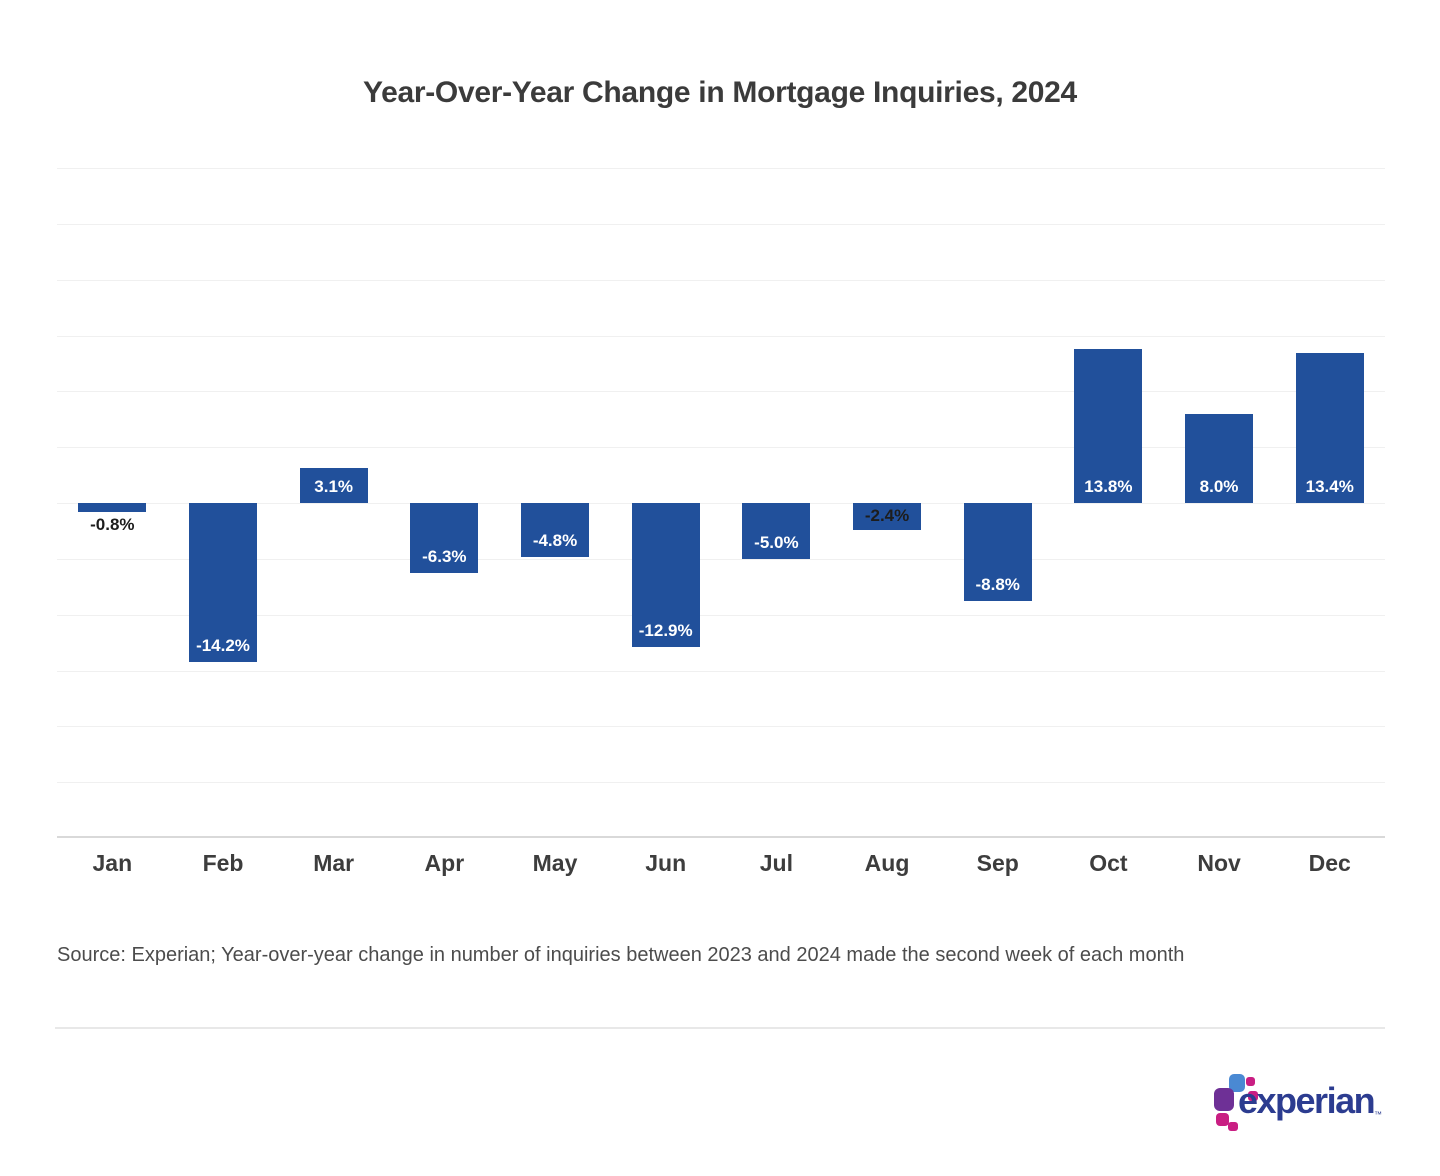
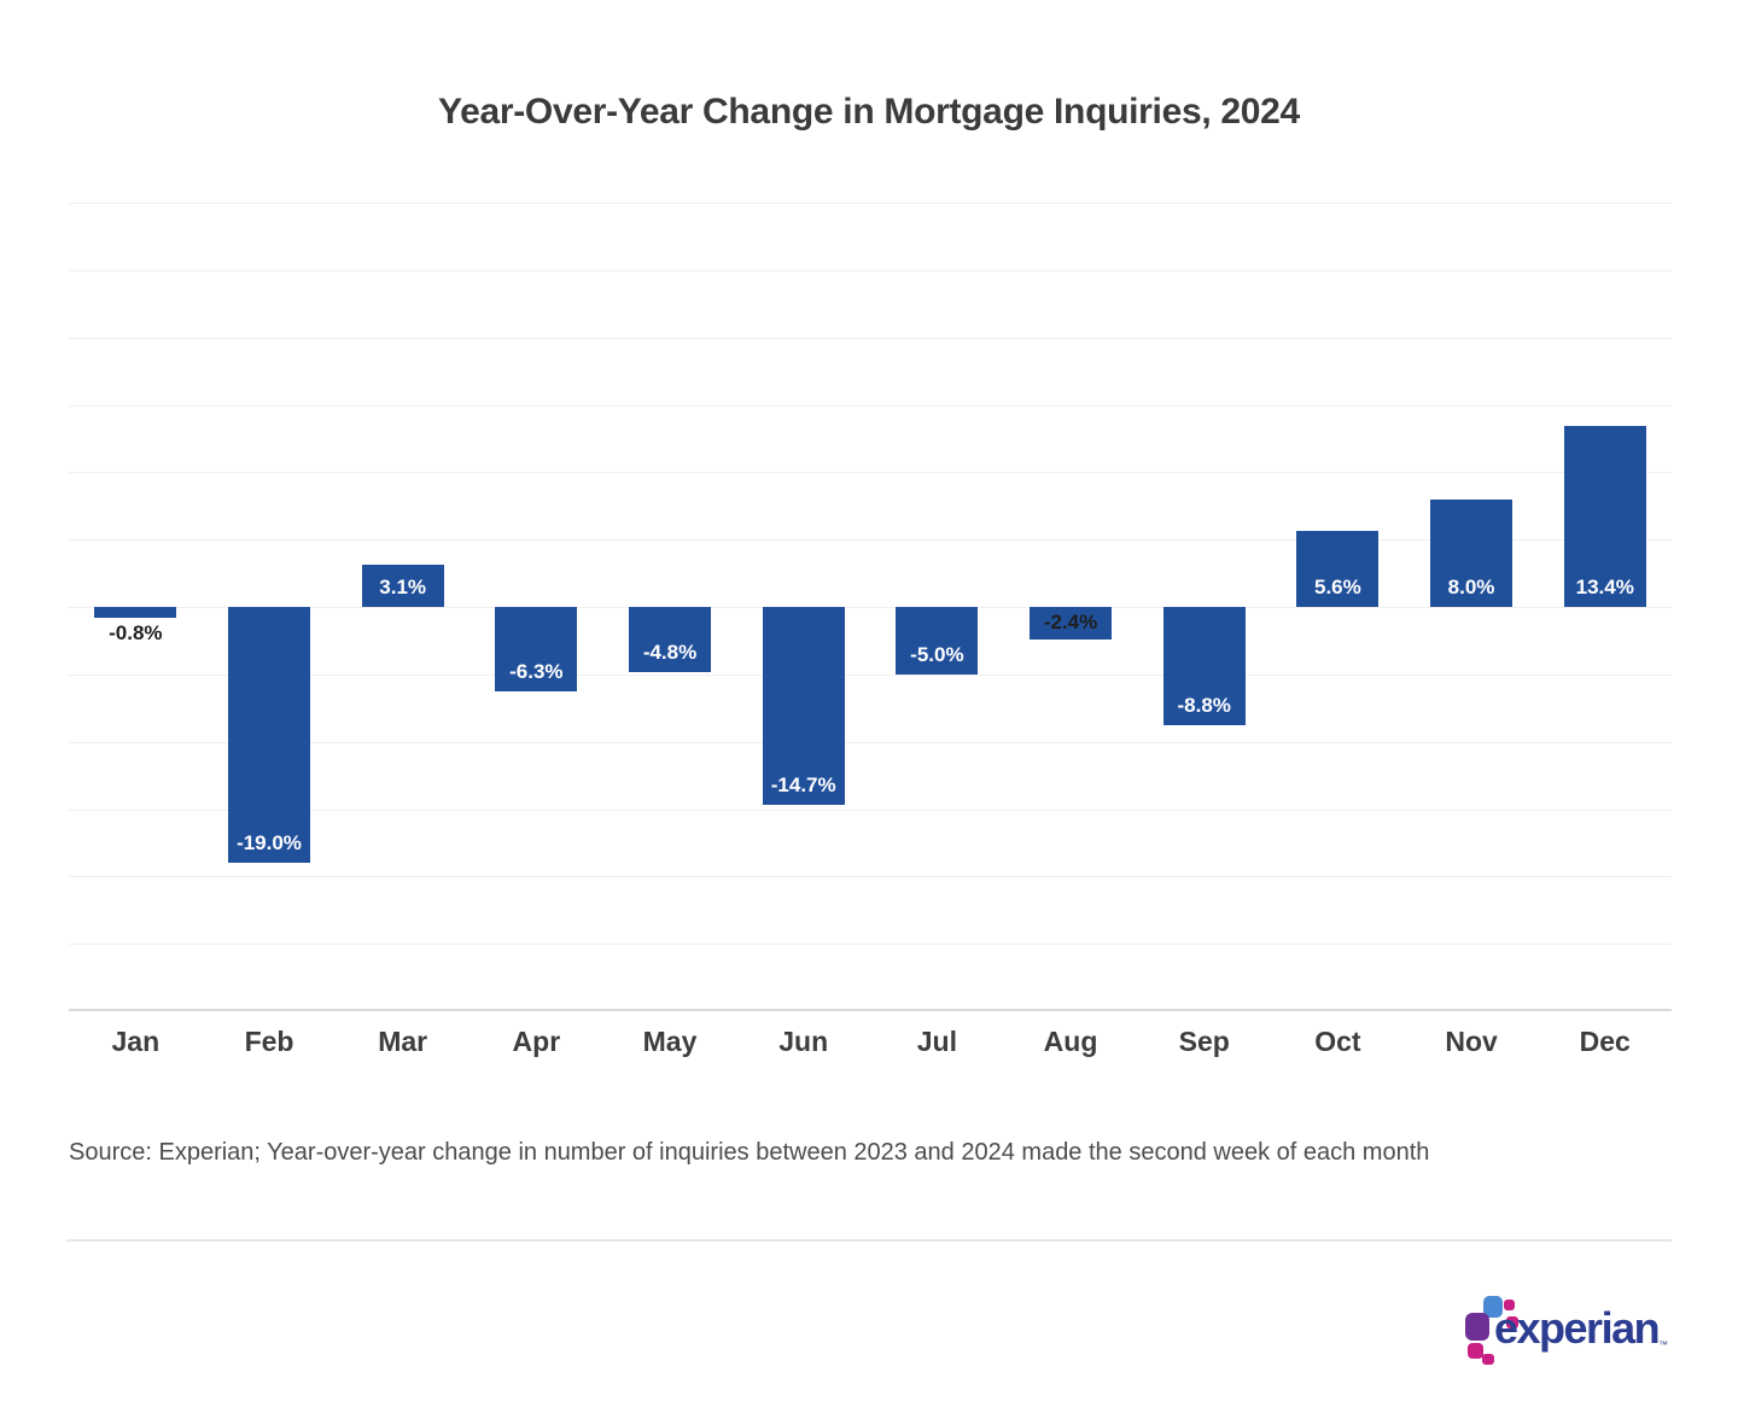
Feb: -14.2% -> -19.0%
Jun: -12.9% -> -14.7%
Oct: 13.8% -> 5.6%
